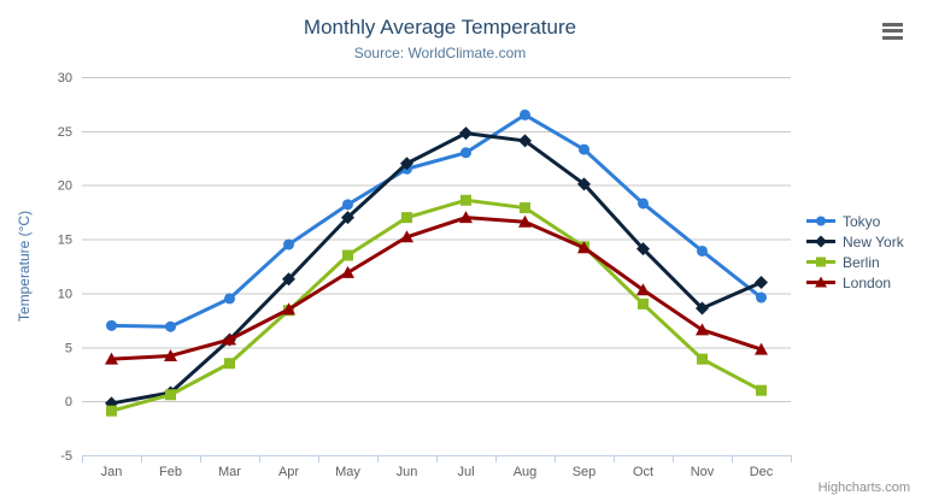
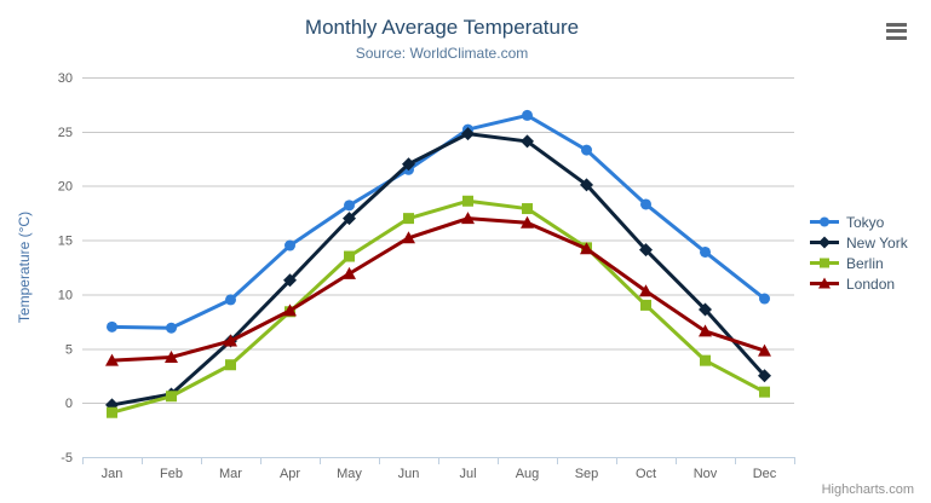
Tokyo/Jul: 23 -> 25
New York/Dec: 11 -> 2
